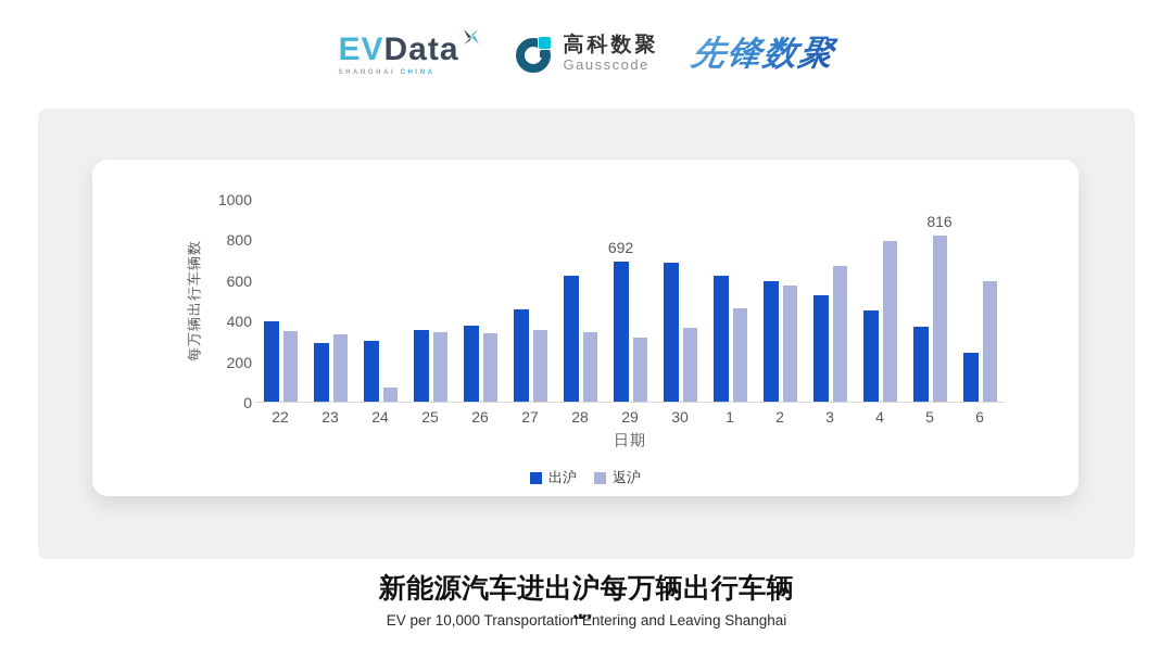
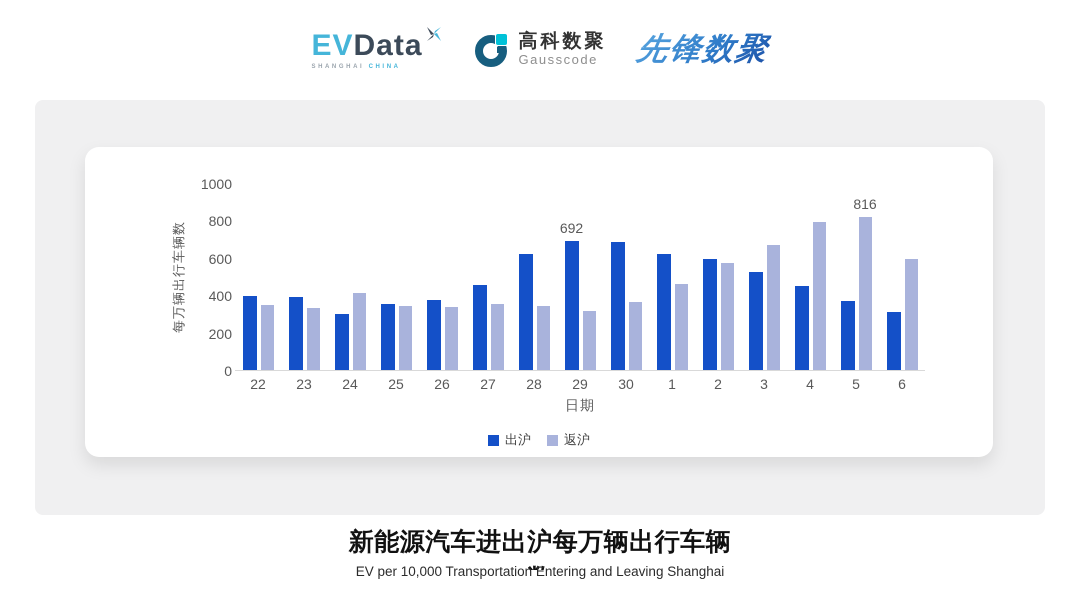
出沪/23: 290 -> 390
返沪/24: 70 -> 410
出沪/6: 240 -> 310
